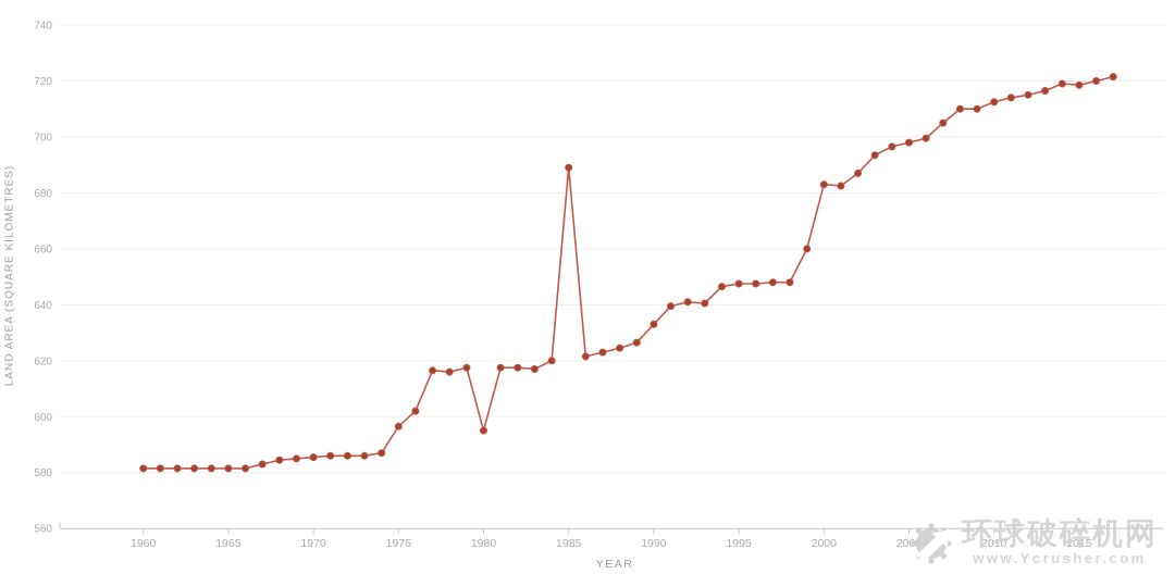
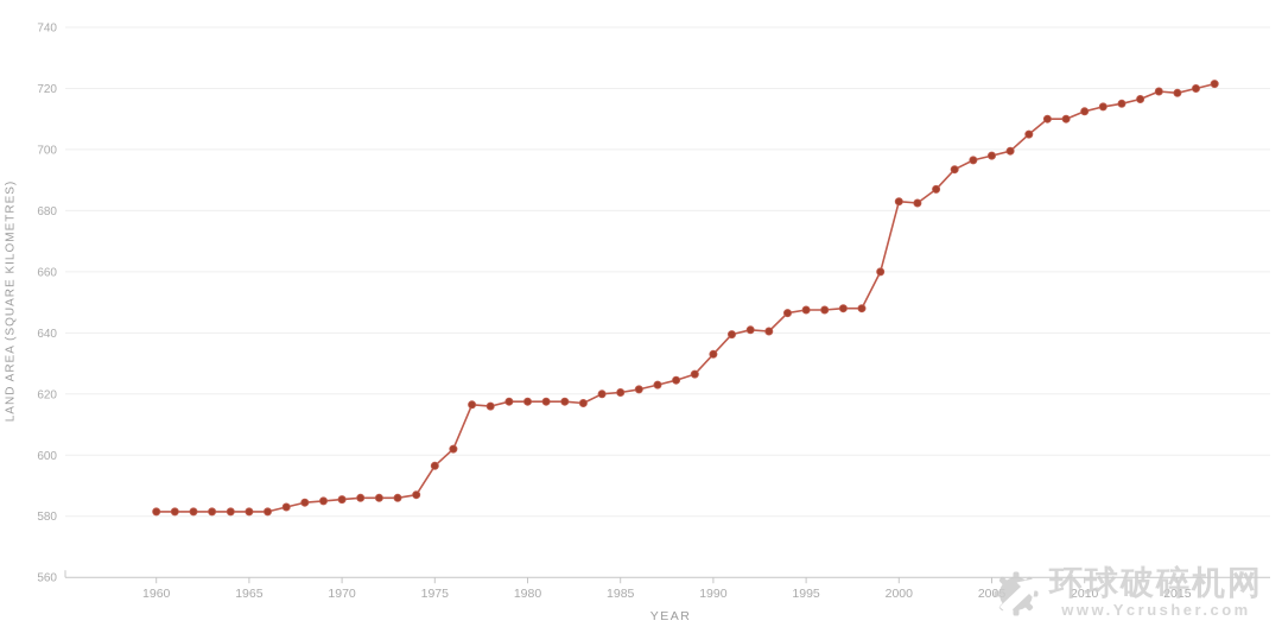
1980: 595 -> 618
1985: 689 -> 620
